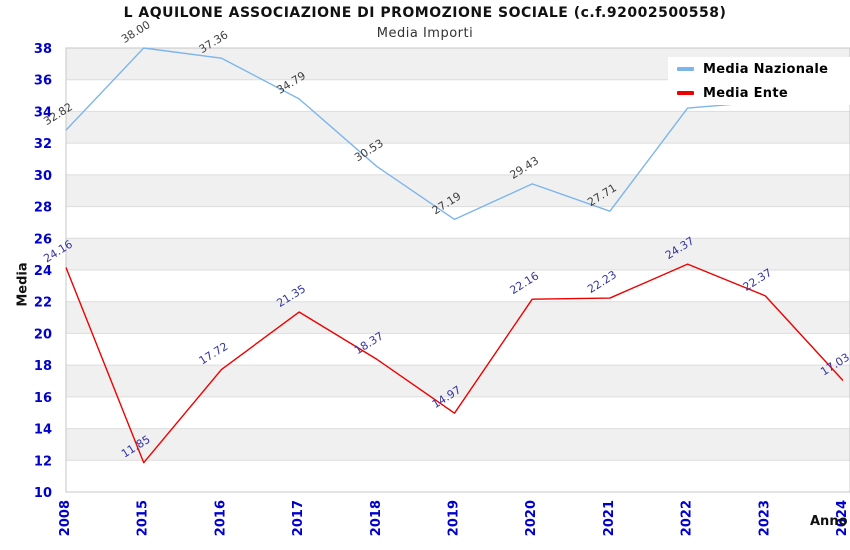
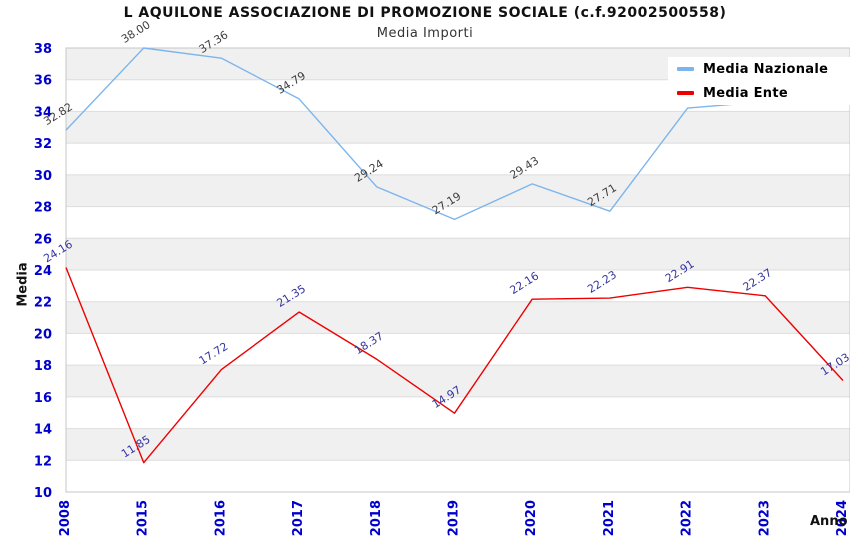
Media Nazionale/2018: 30.53 -> 29.24
Media Ente/2022: 24.37 -> 22.91
